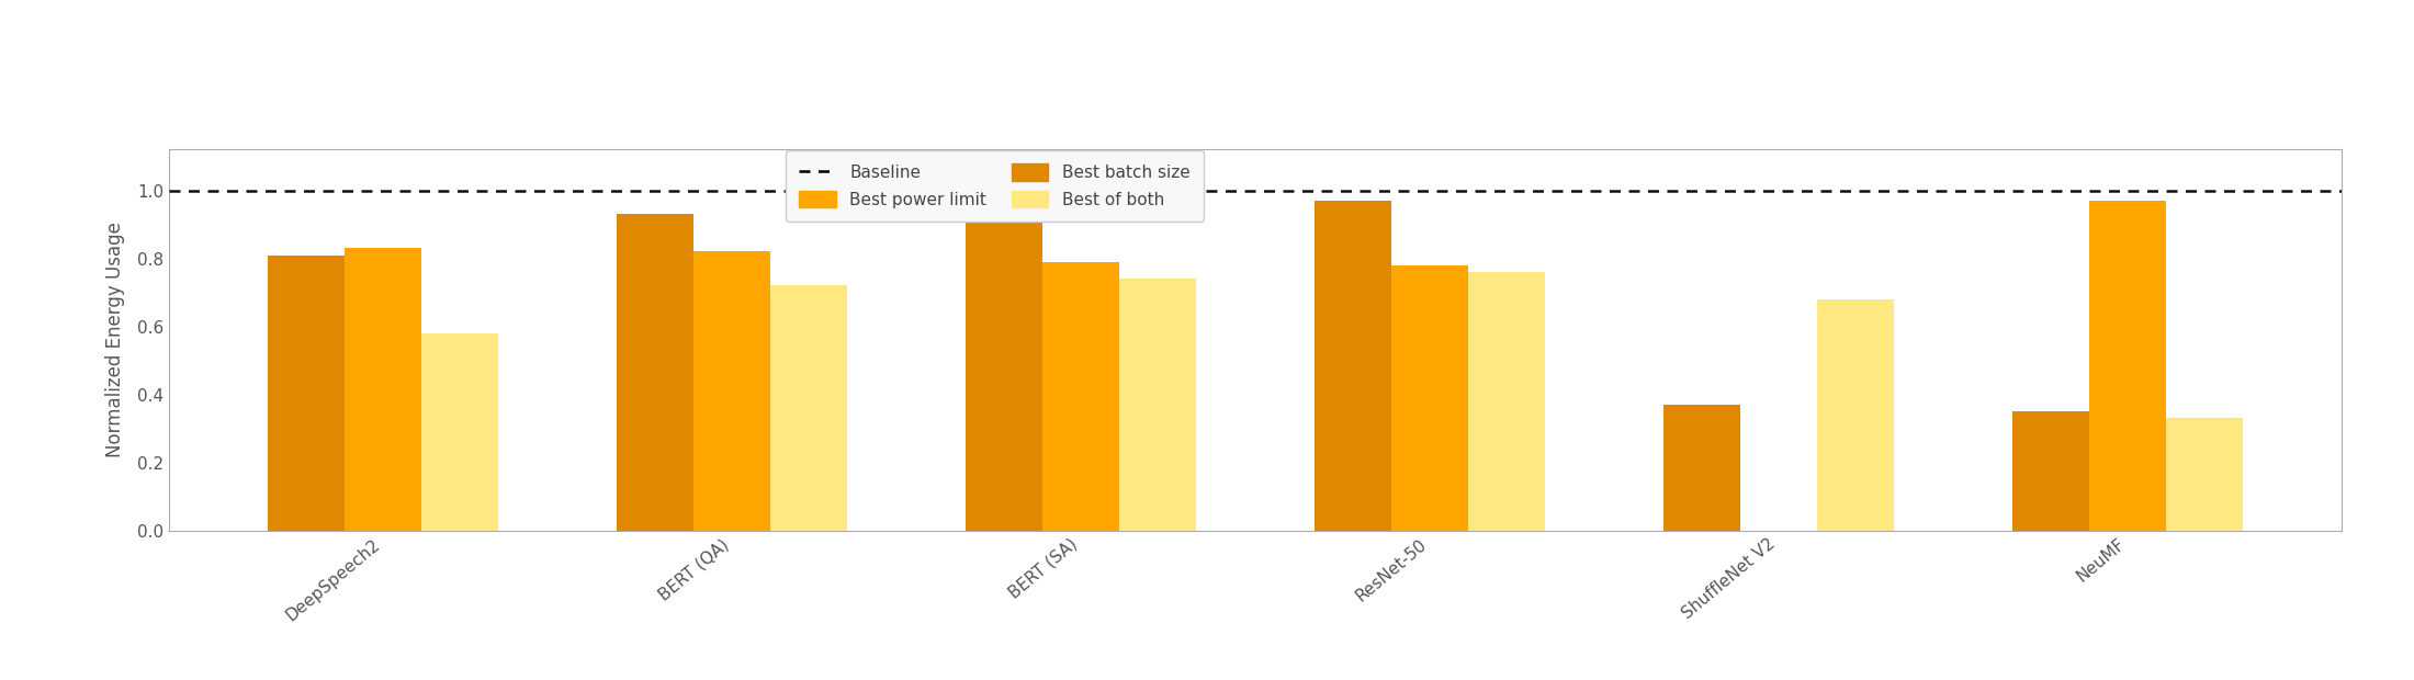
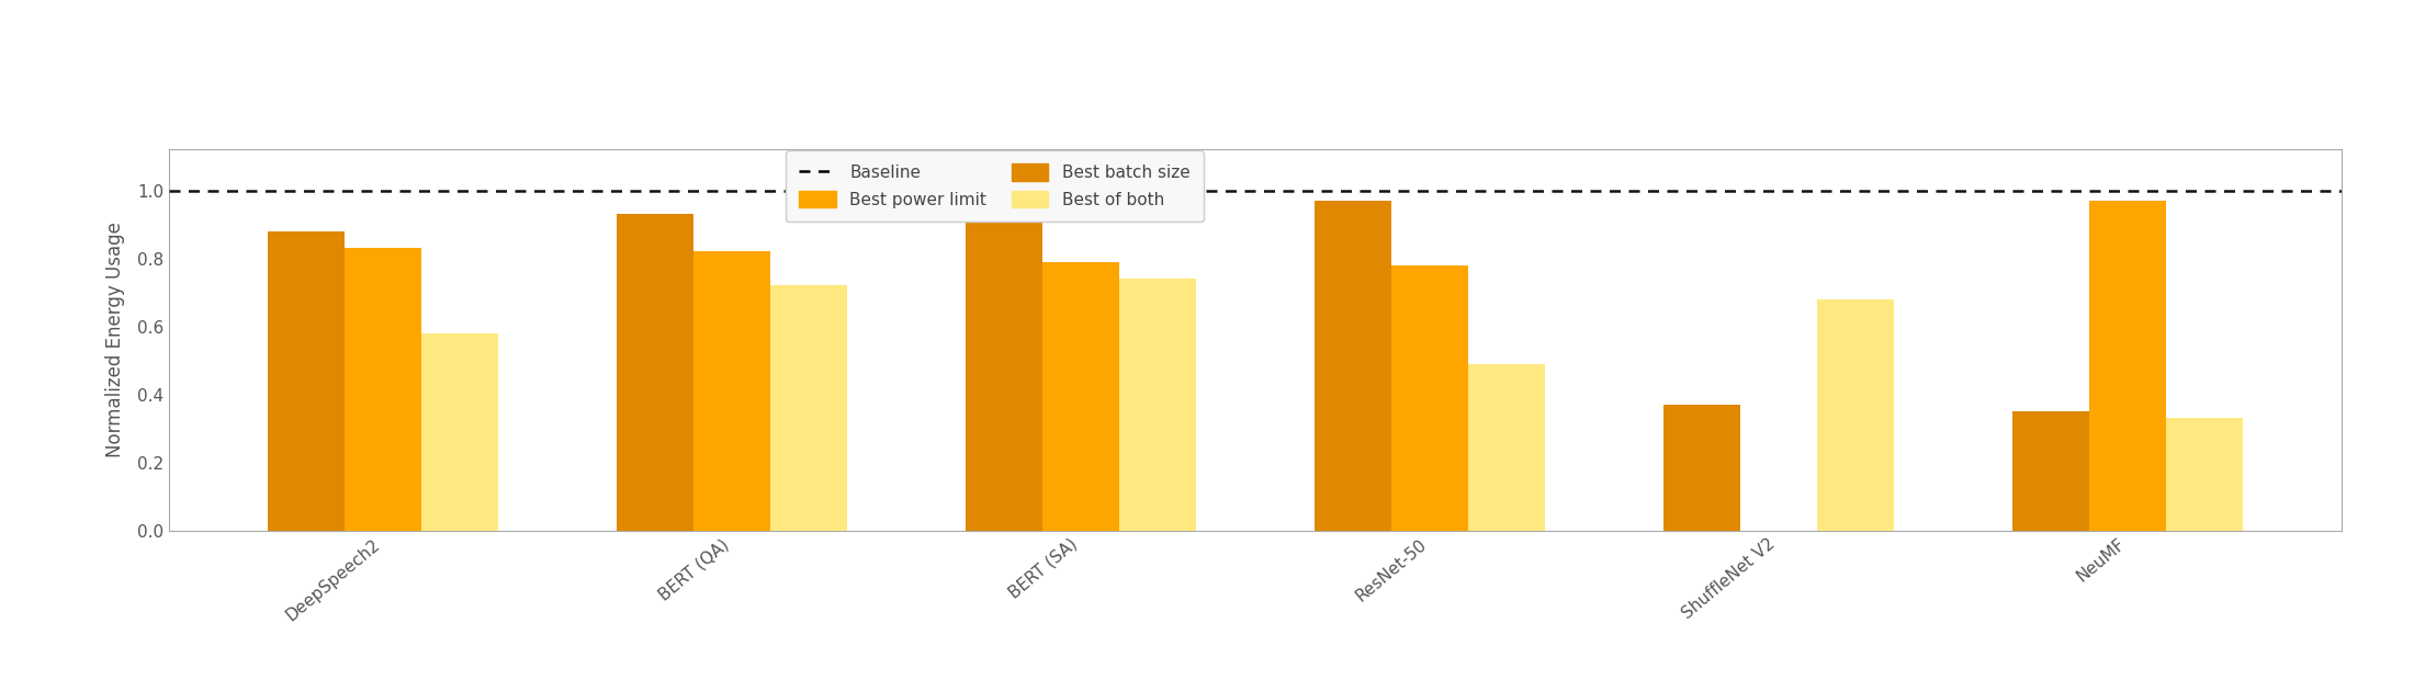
Best batch size/DeepSpeech2: 0.81 -> 0.88
Best of both/ResNet-50: 0.76 -> 0.49
